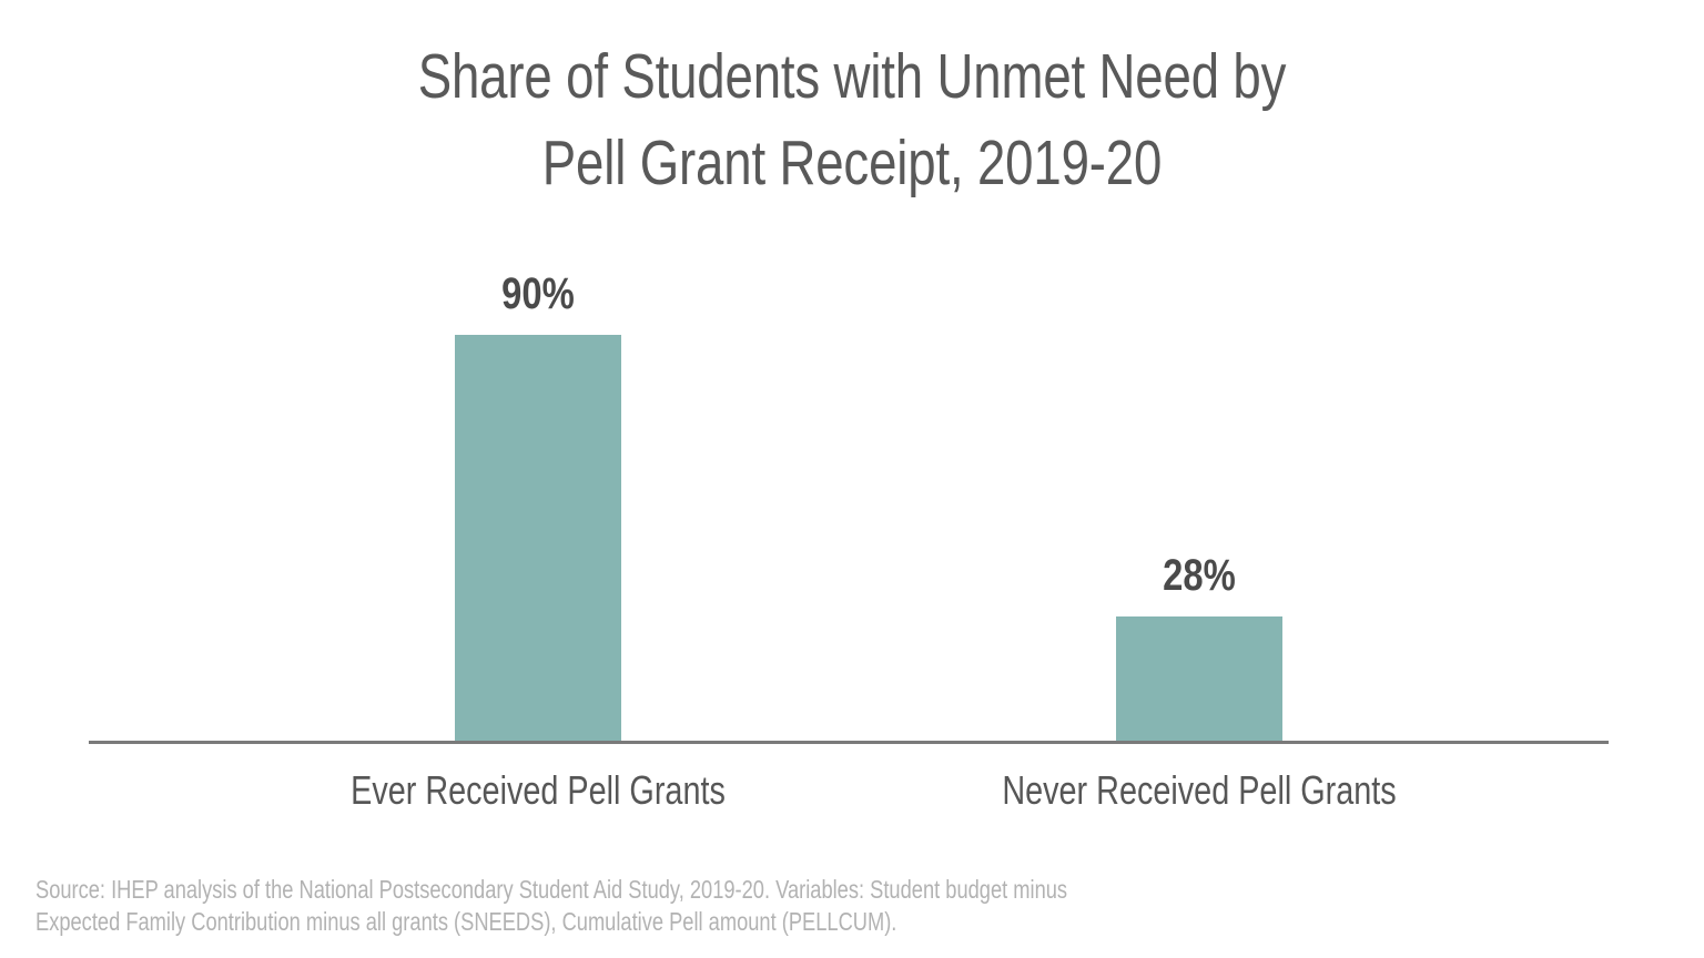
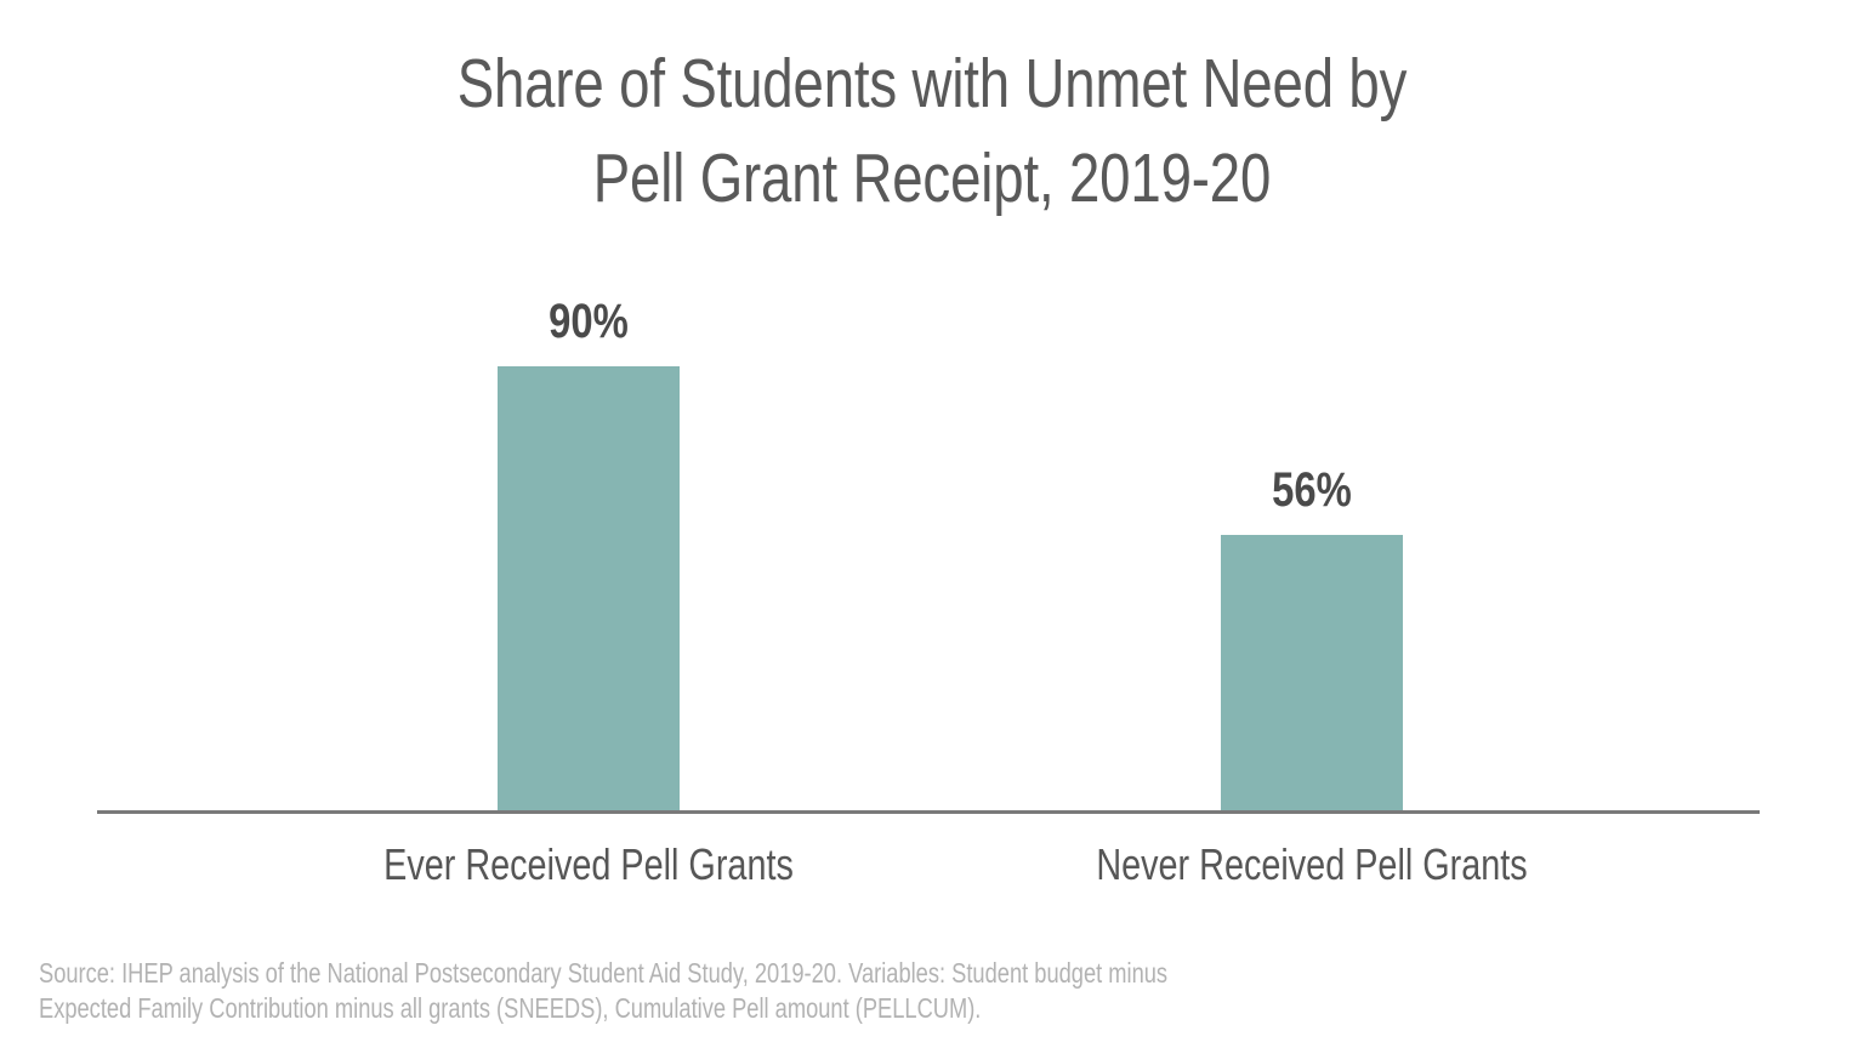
Never Received Pell Grants: 28% -> 56%
